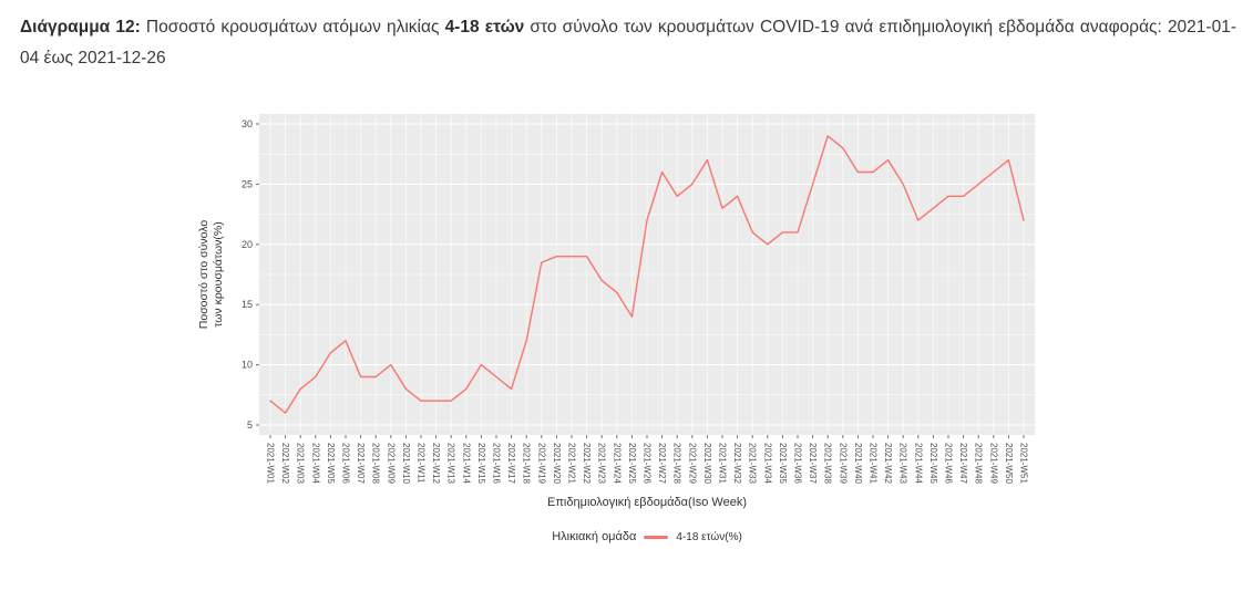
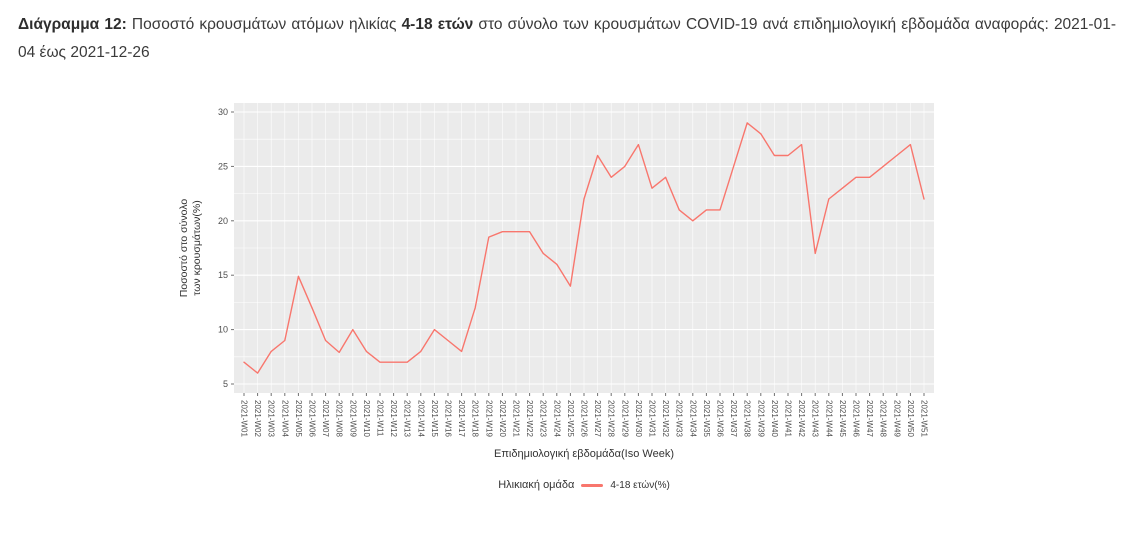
2021-W05: 11.0 -> 14.9
2021-W08: 9.0 -> 7.9
2021-W43: 25.0 -> 17.0
